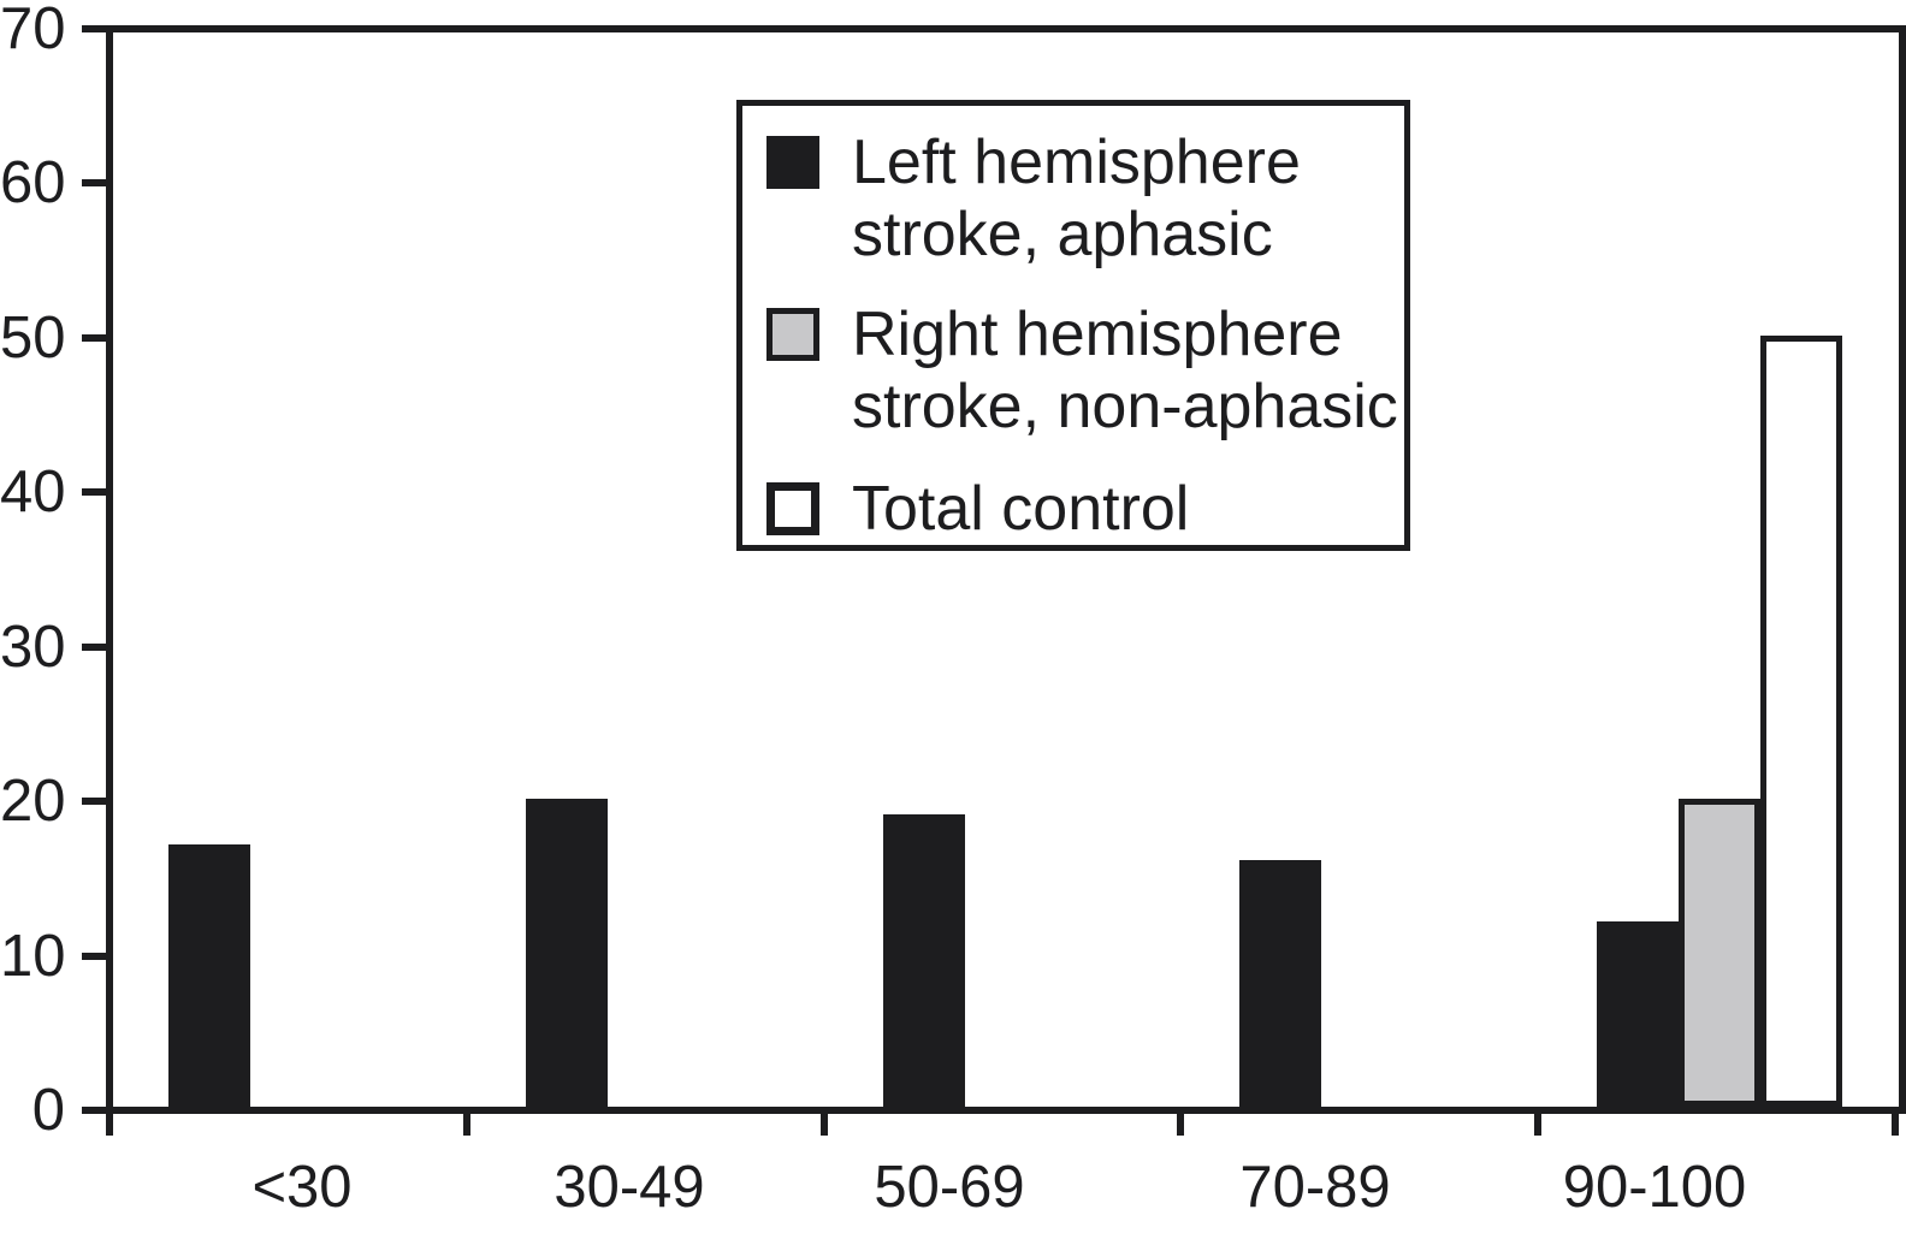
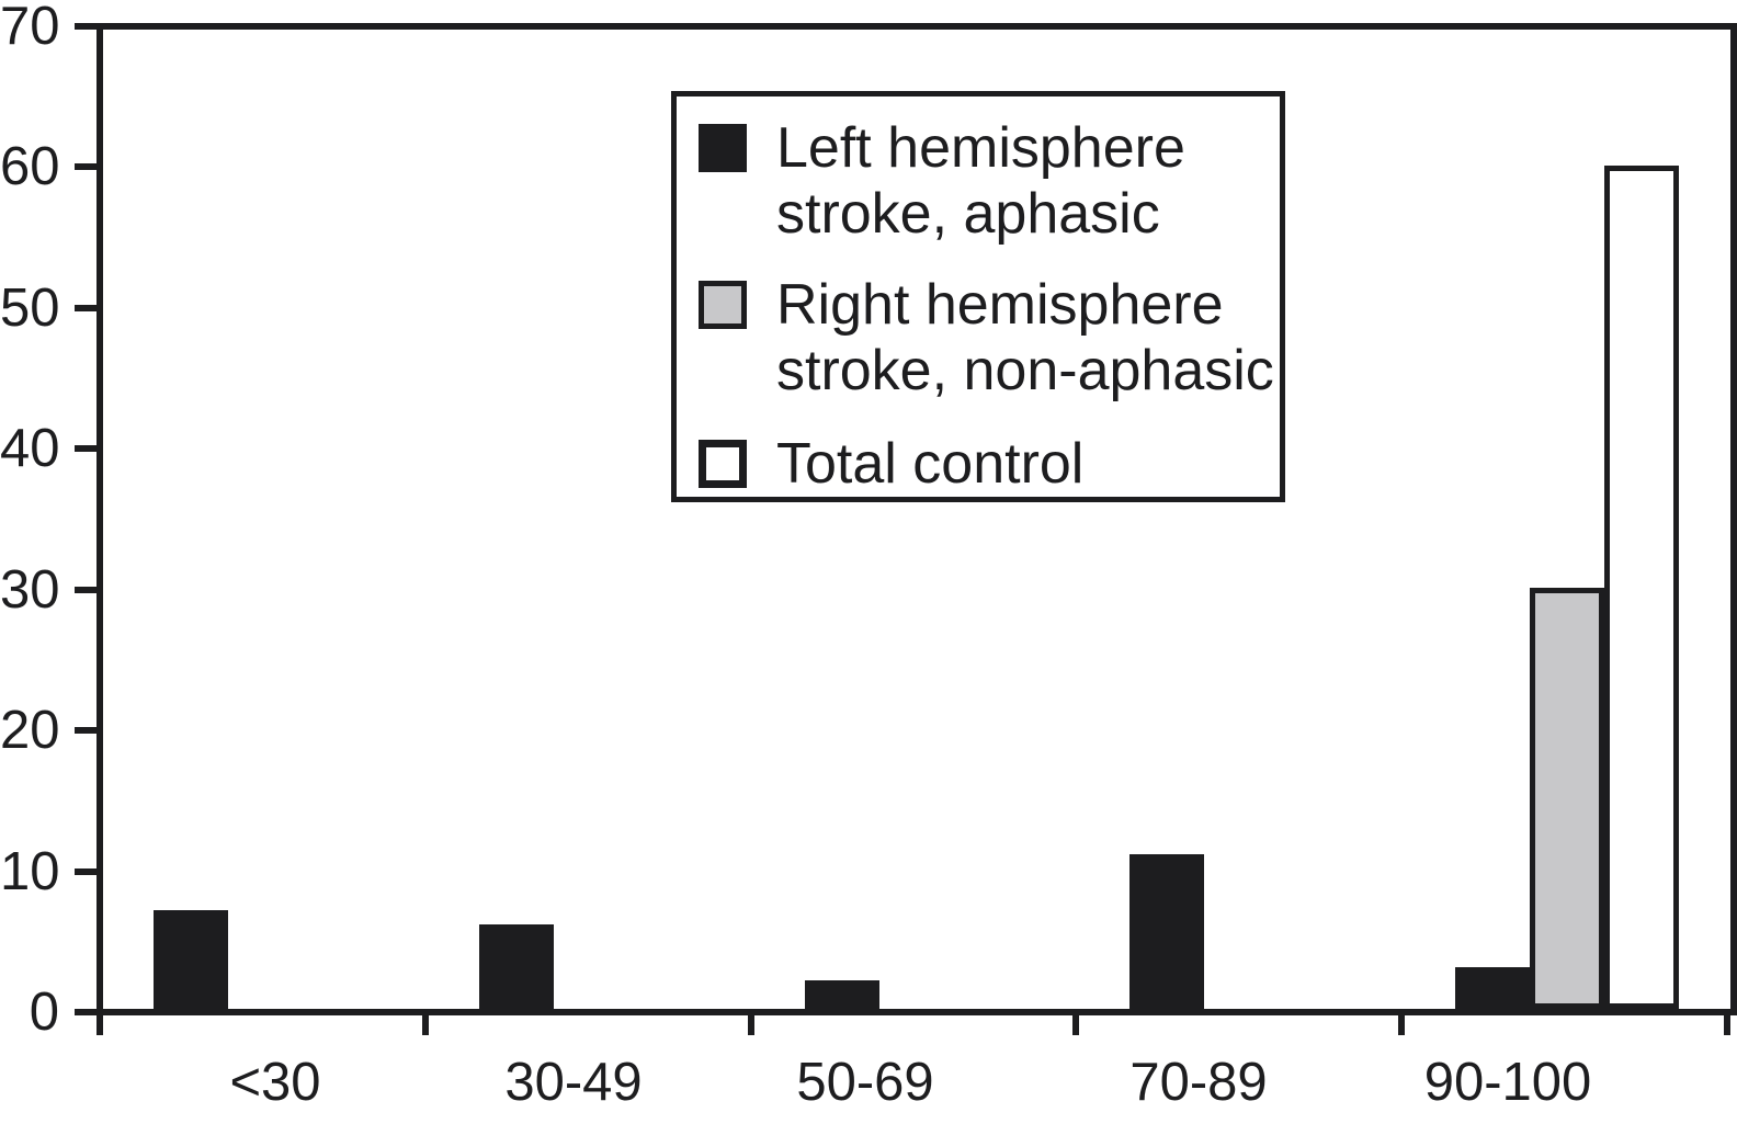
Left hemisphere stroke, aphasic/<30: 17 -> 7
Left hemisphere stroke, aphasic/30-49: 20 -> 6
Left hemisphere stroke, aphasic/50-69: 19 -> 2
Left hemisphere stroke, aphasic/70-89: 16 -> 11
Left hemisphere stroke, aphasic/90-100: 12 -> 3
Right hemisphere stroke, non-aphasic/90-100: 20 -> 30
Total control/90-100: 50 -> 60
